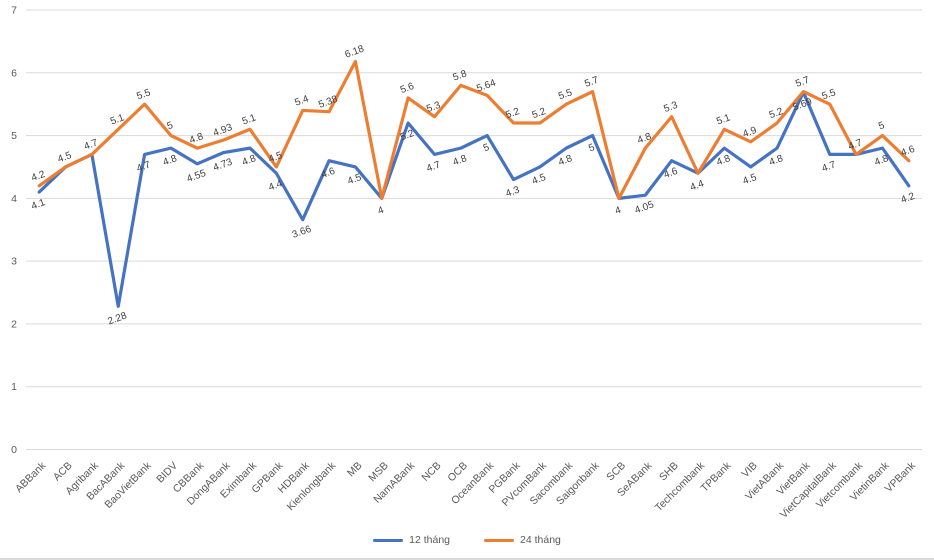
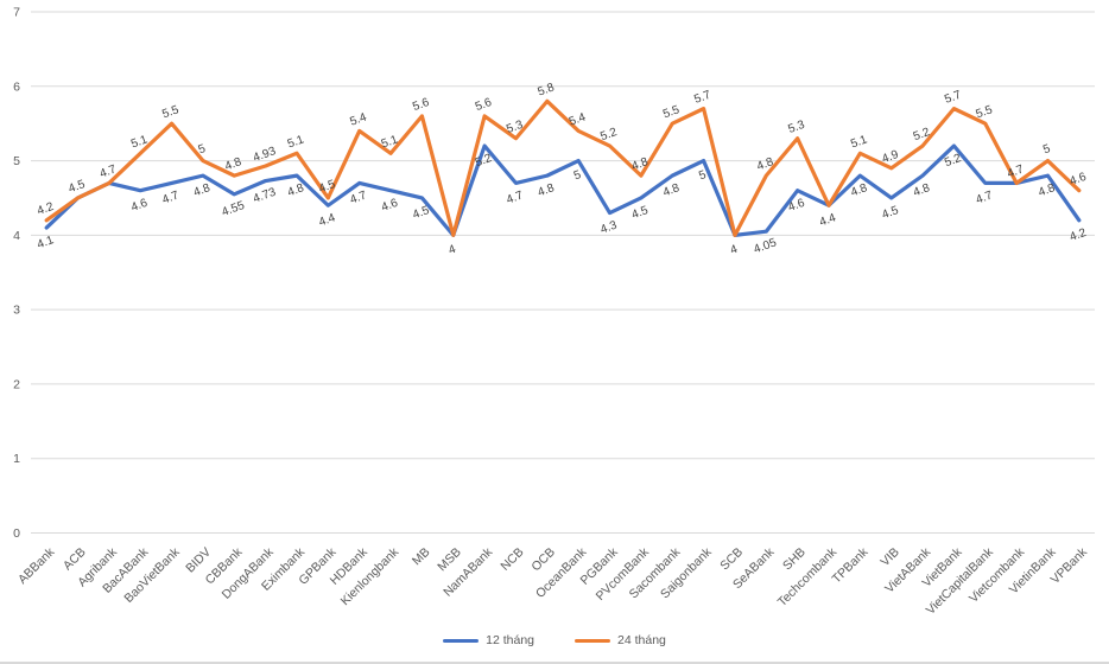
12 tháng/BacABank: 2.28 -> 4.6
12 tháng/HDBank: 3.66 -> 4.7
24 tháng/Kienlongbank: 5.38 -> 5.1
24 tháng/MB: 6.18 -> 5.6
24 tháng/OceanBank: 5.64 -> 5.4
24 tháng/PVcomBank: 5.2 -> 4.8
12 tháng/VietBank: 5.69 -> 5.2
